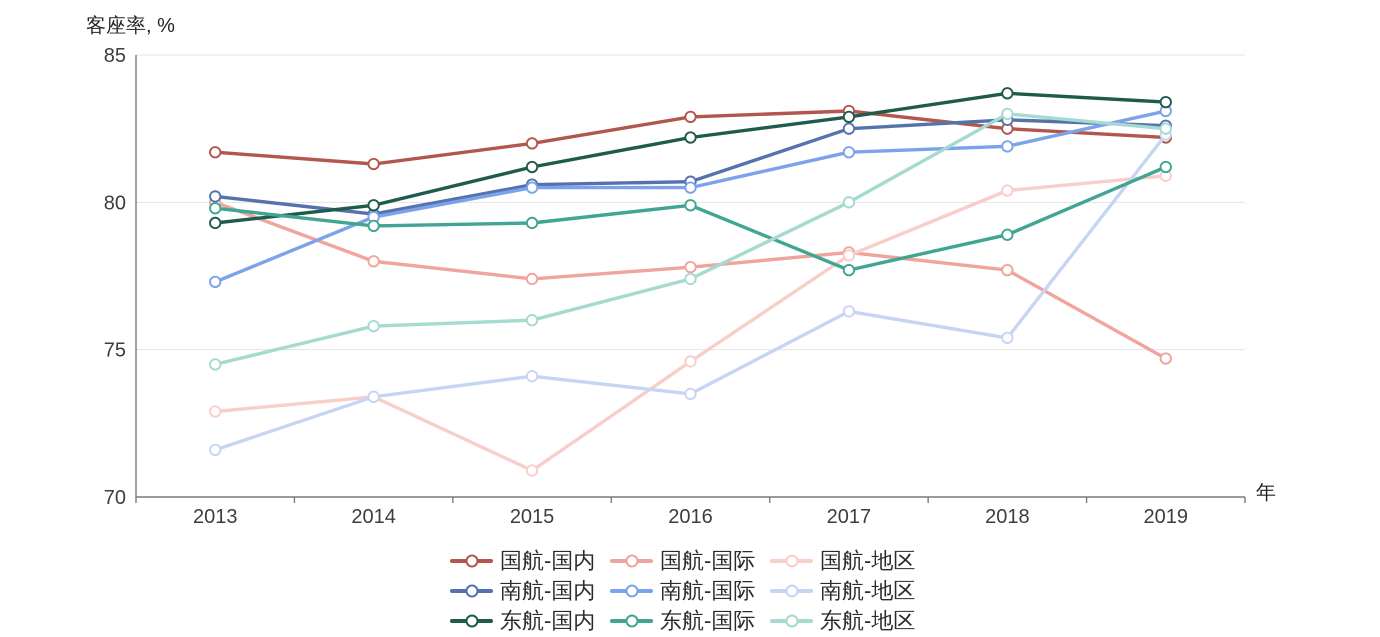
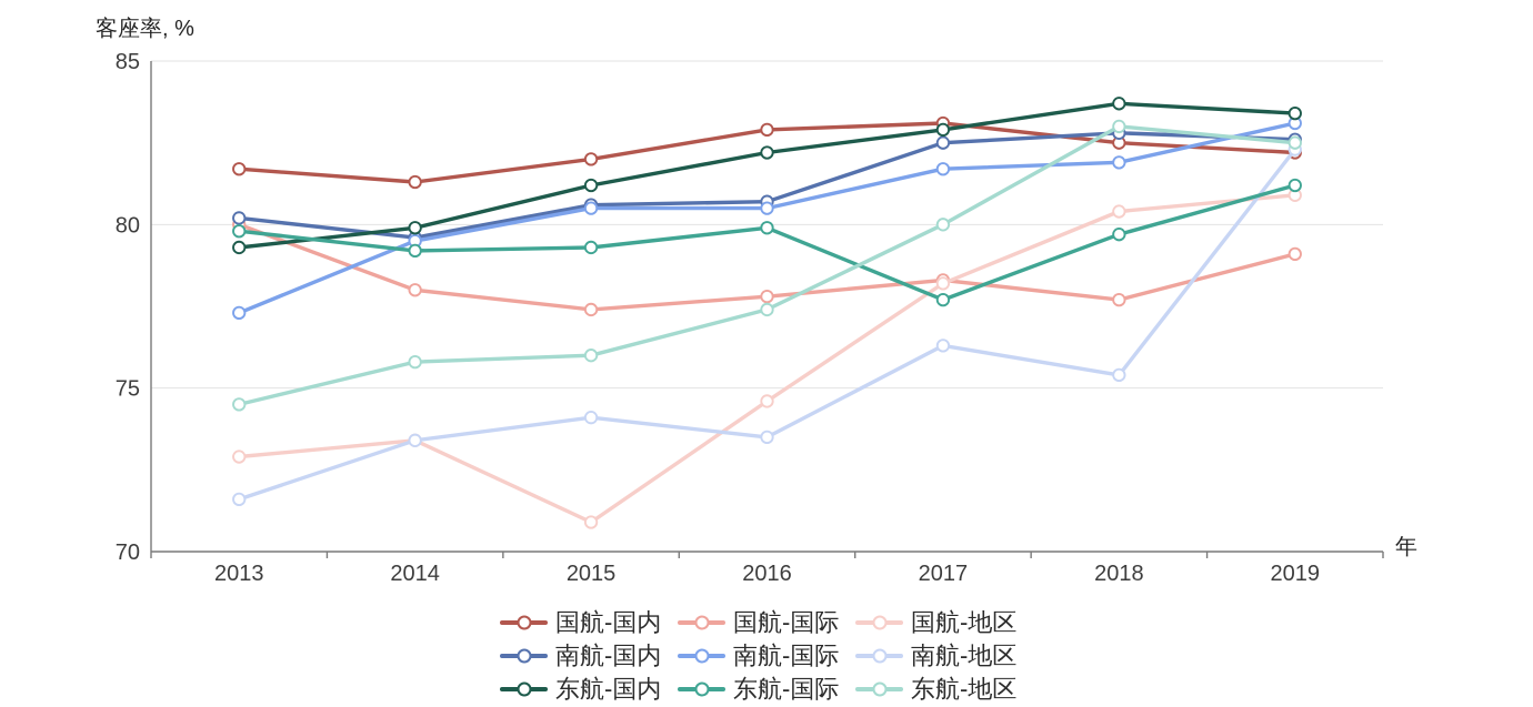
东航-国际/2018: 78.9 -> 79.7
国航-国际/2019: 74.7 -> 79.1
